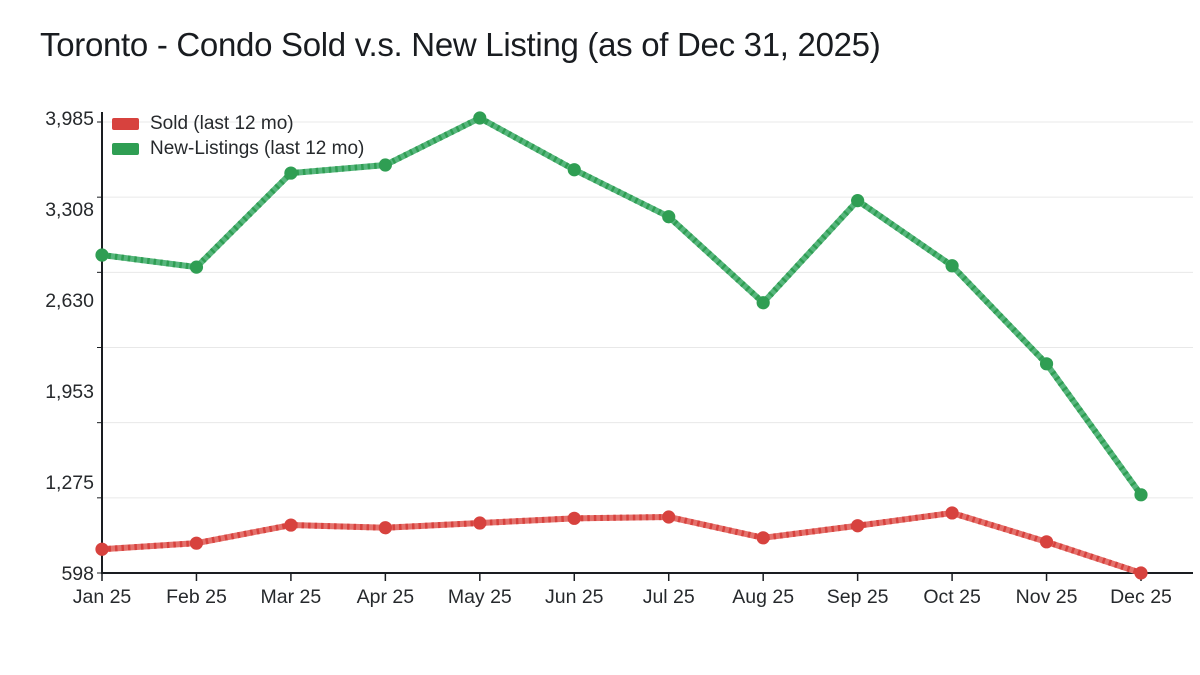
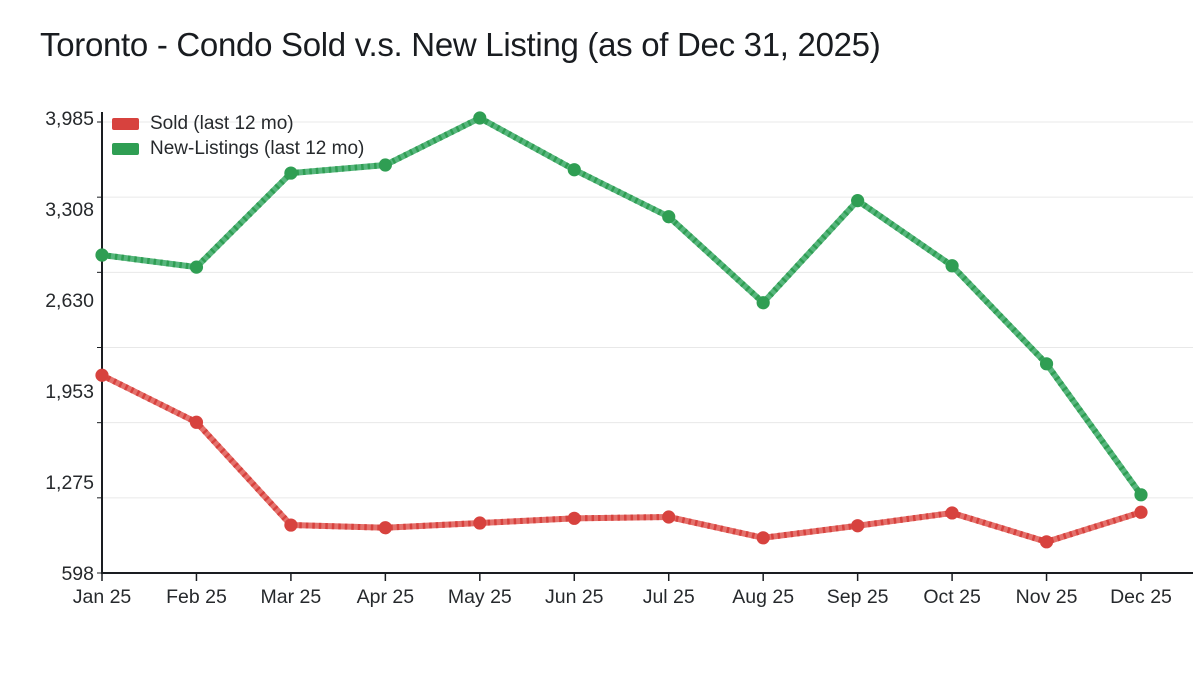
Sold (last 12 mo)/Jan 25: 780 -> 2070
Sold (last 12 mo)/Feb 25: 820 -> 1720
Sold (last 12 mo)/Dec 25: 600 -> 1050
